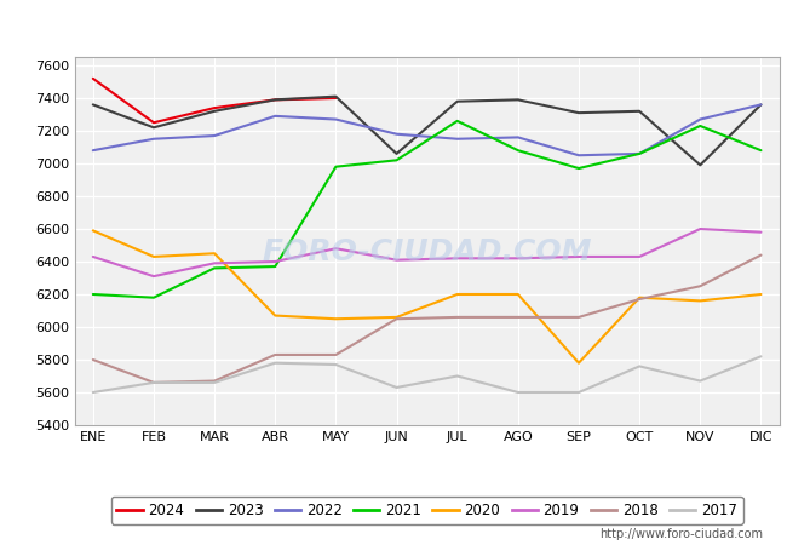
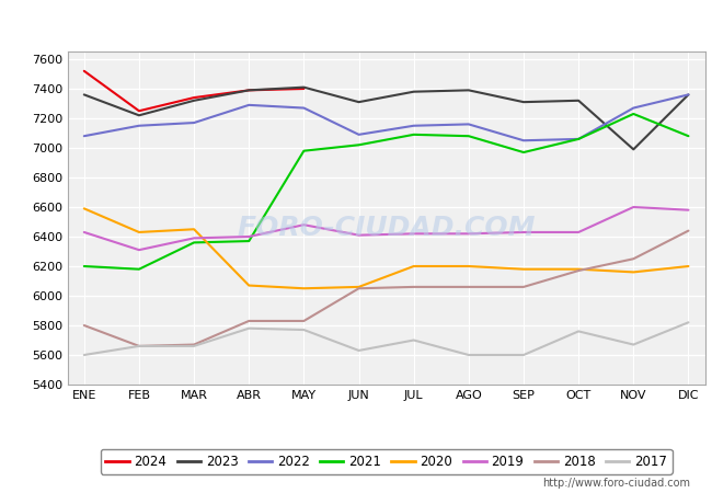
2023/JUN: 7060 -> 7310
2022/JUN: 7180 -> 7090
2021/JUL: 7260 -> 7090
2020/SEP: 5780 -> 6180
